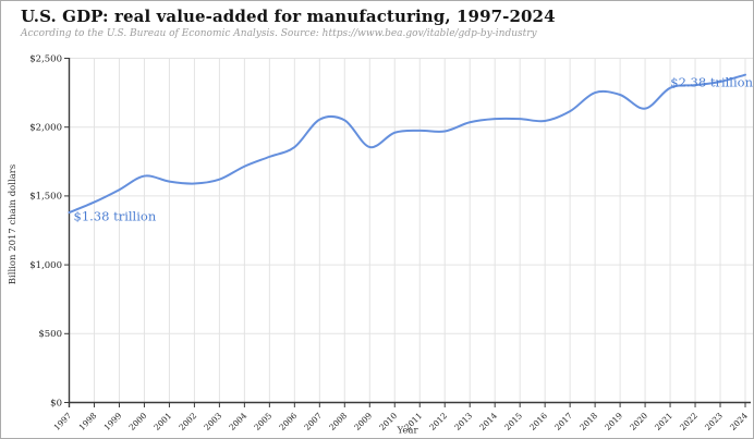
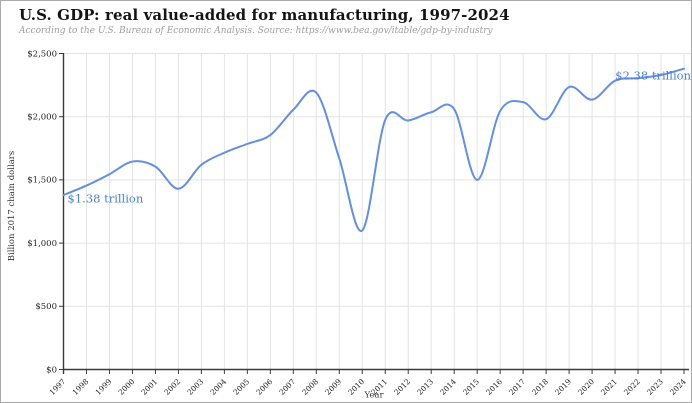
2002: $1590 -> $1430
2008: $2050 -> $2190
2009: $1860 -> $1670
2010: $1960 -> $1100
2015: $2060 -> $1500
2018: $2250 -> $1980
